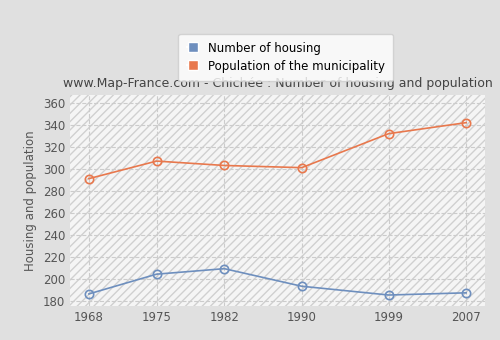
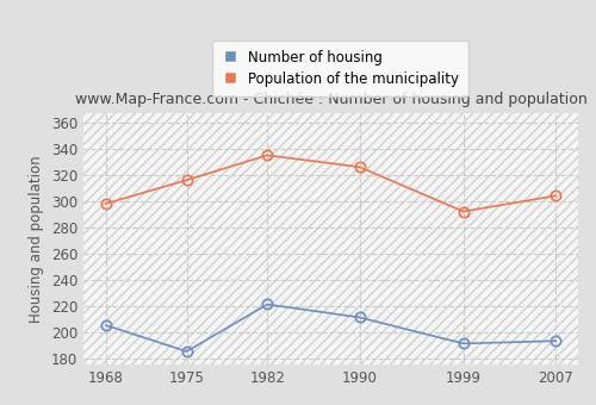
Number of housing/1968: 186 -> 205
Population of the municipality/1968: 291 -> 298
Number of housing/1975: 204 -> 185
Population of the municipality/1975: 307 -> 316
Number of housing/1982: 209 -> 221
Population of the municipality/1982: 303 -> 335
Number of housing/1990: 193 -> 211
Population of the municipality/1990: 301 -> 326
Number of housing/1999: 185 -> 191
Population of the municipality/1999: 332 -> 292
Number of housing/2007: 187 -> 193
Population of the municipality/2007: 342 -> 304
